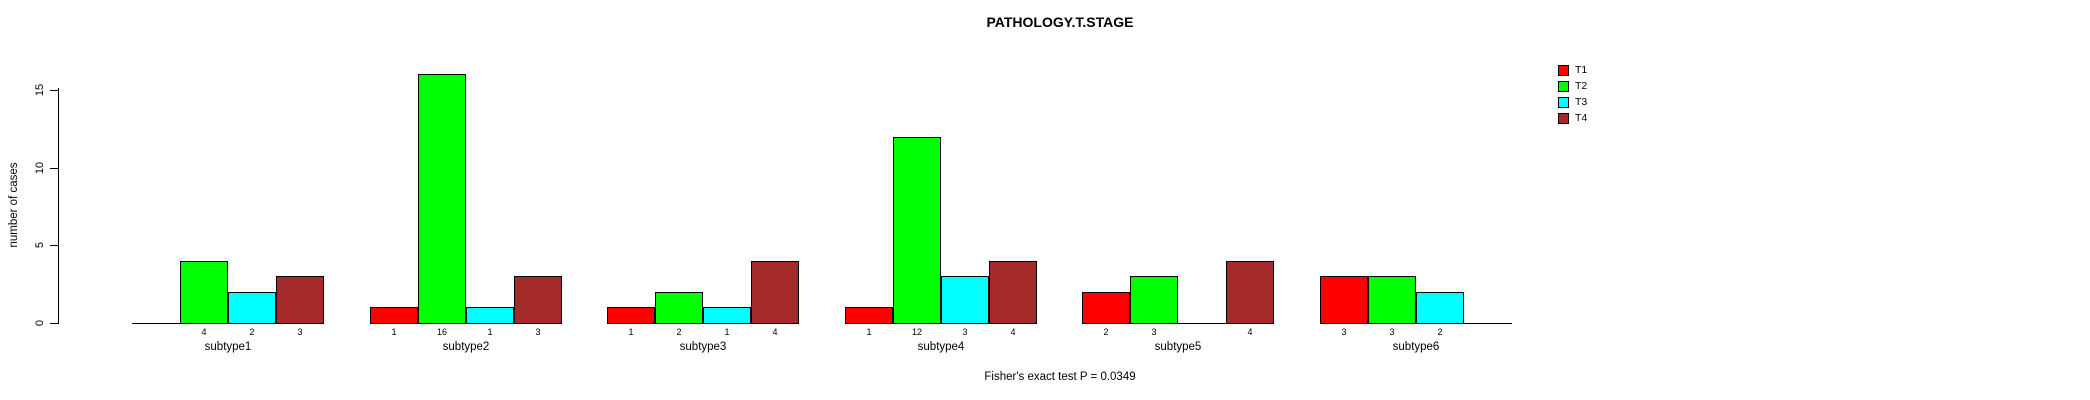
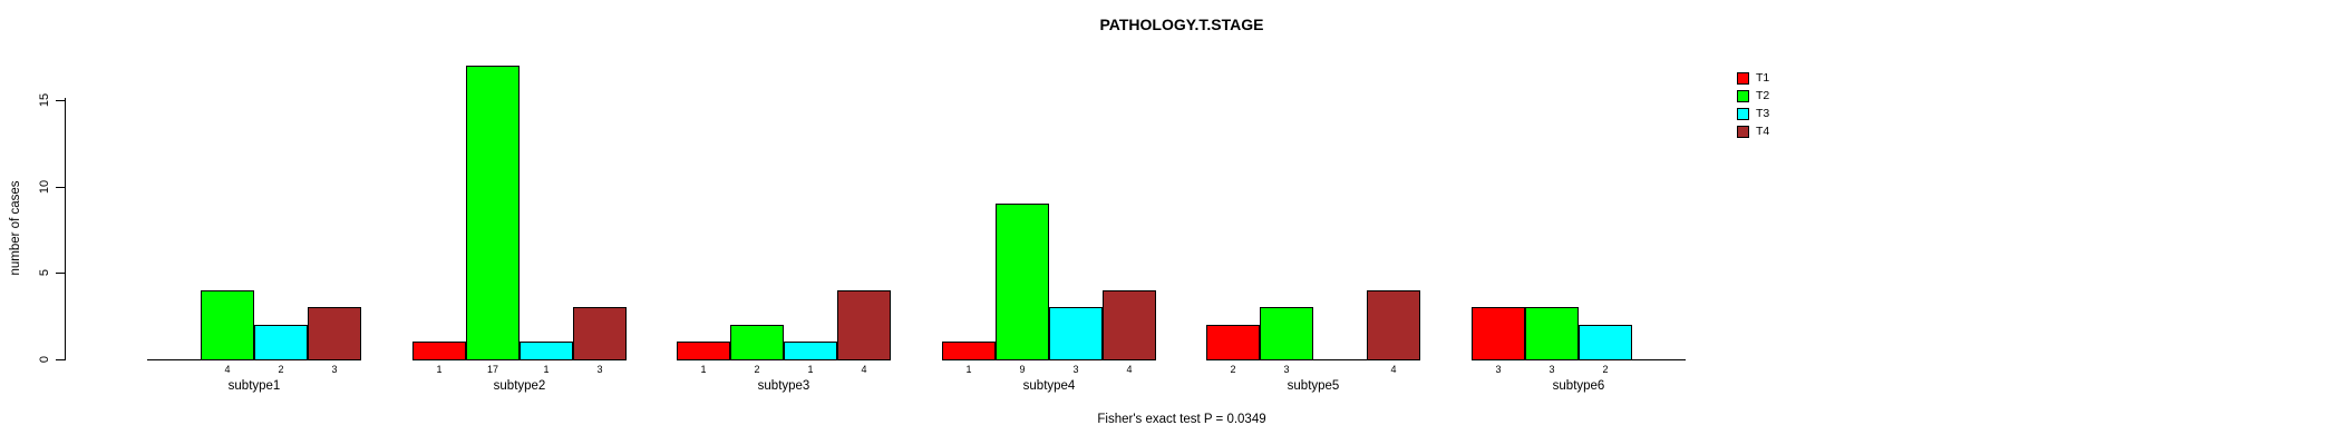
T2/subtype2: 16 -> 17
T2/subtype4: 12 -> 9
